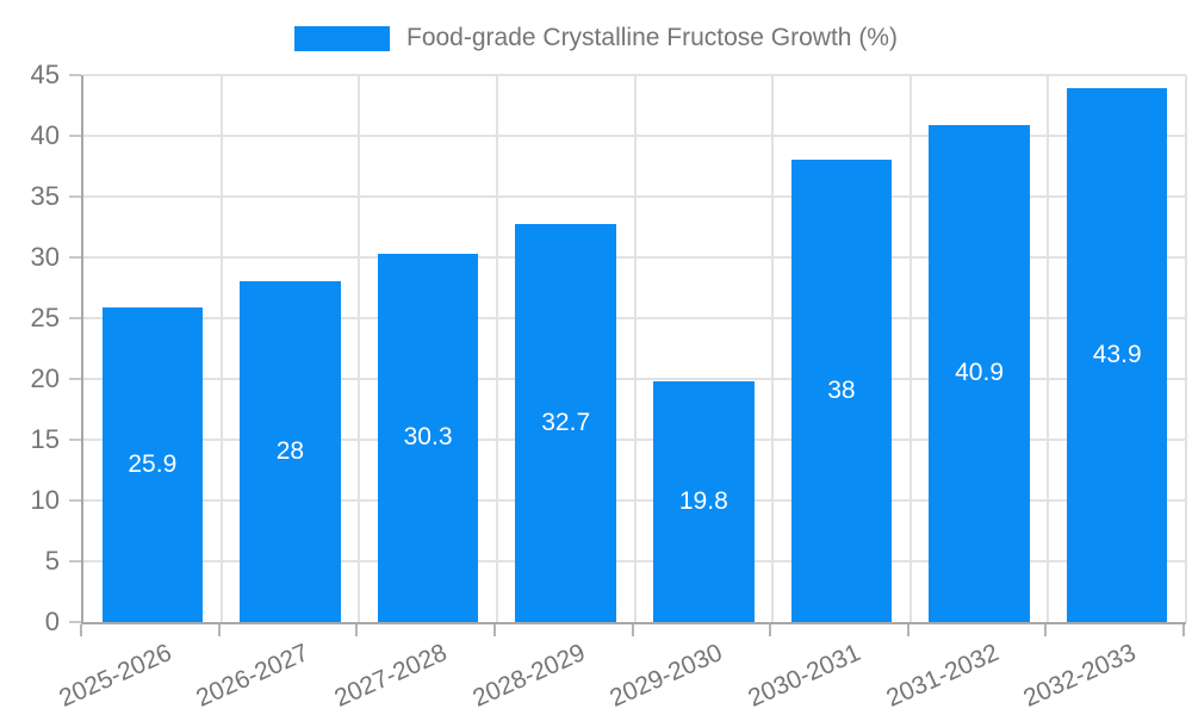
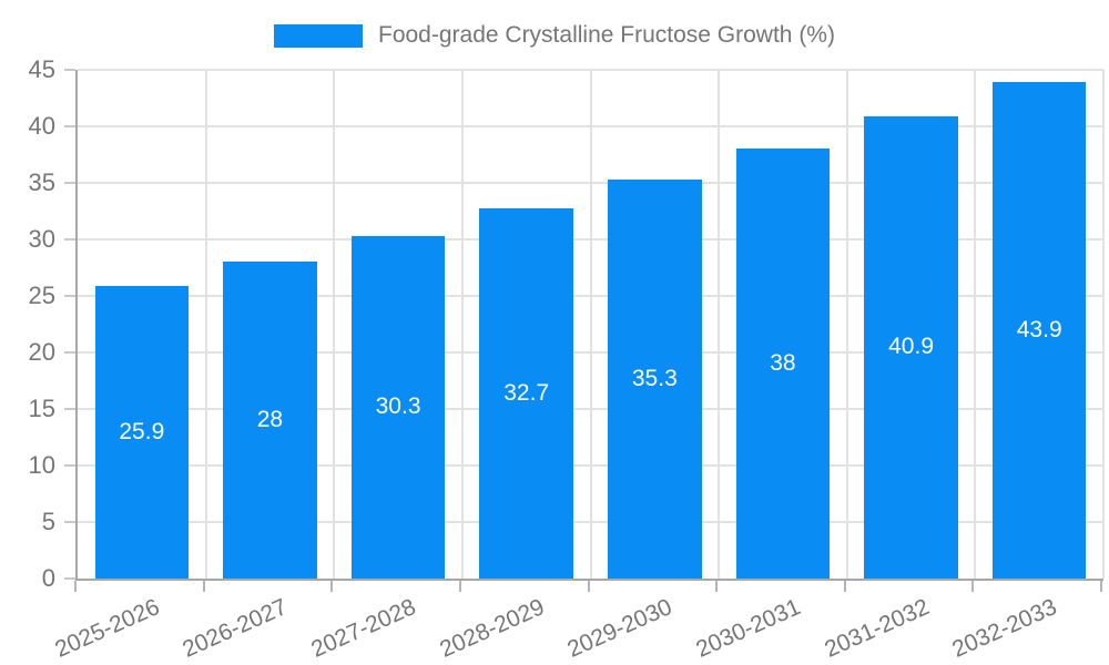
2029-2030: 19.8 -> 35.3
